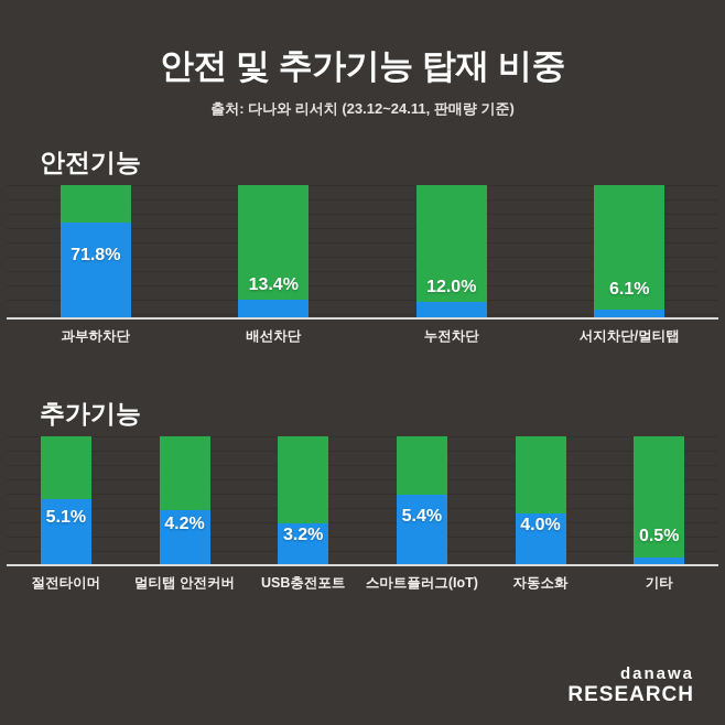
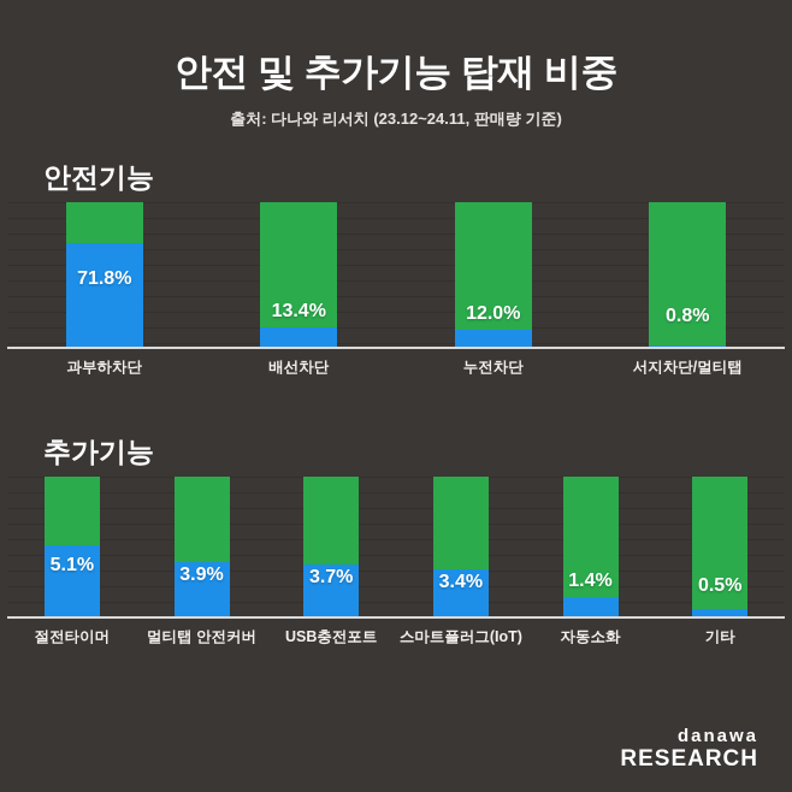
안전기능/서지차단/멀티탭: 6.1% -> 0.8%
추가기능/멀티탭 안전커버: 4.2% -> 3.9%
추가기능/USB충전포트: 3.2% -> 3.7%
추가기능/스마트플러그(IoT): 5.4% -> 3.4%
추가기능/자동소화: 4.0% -> 1.4%
